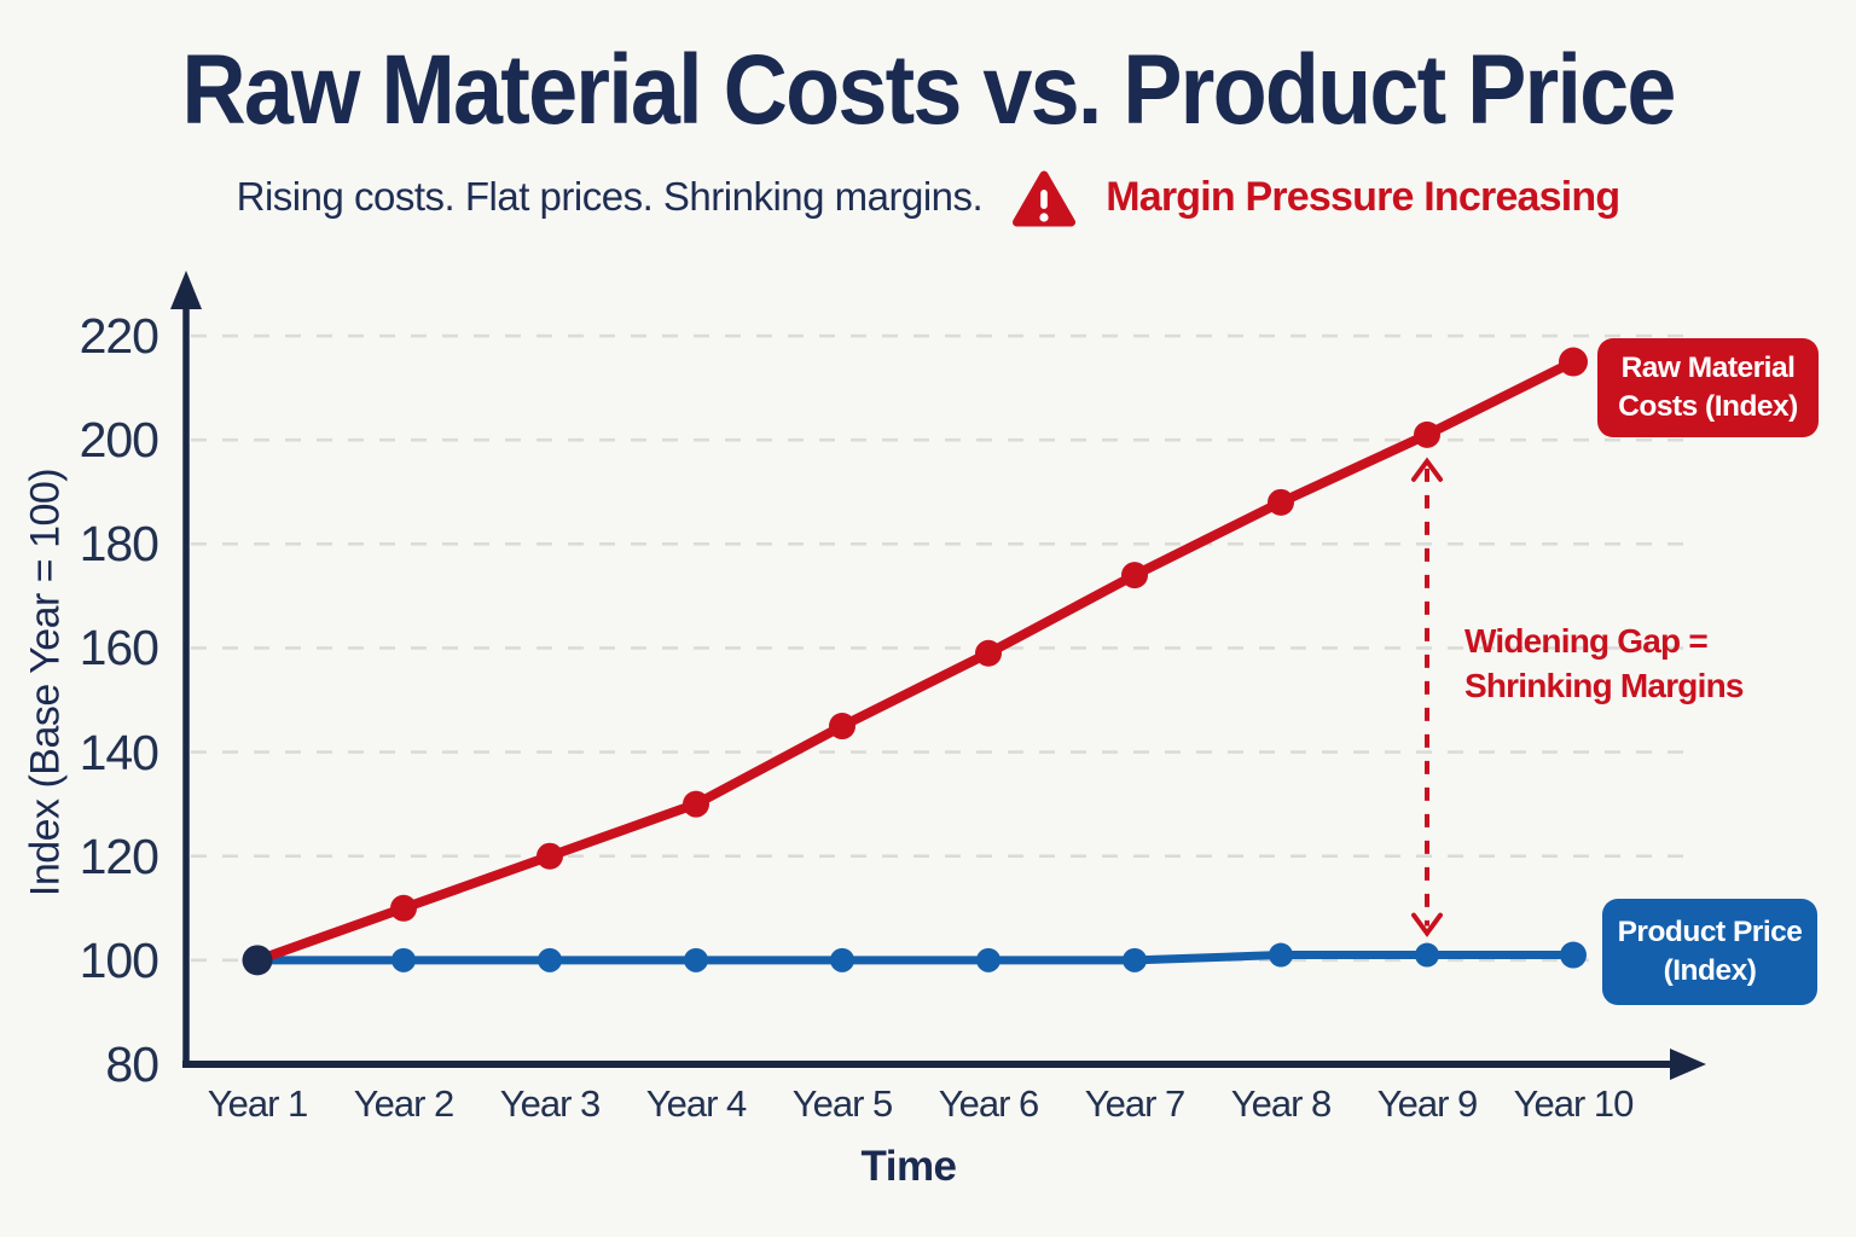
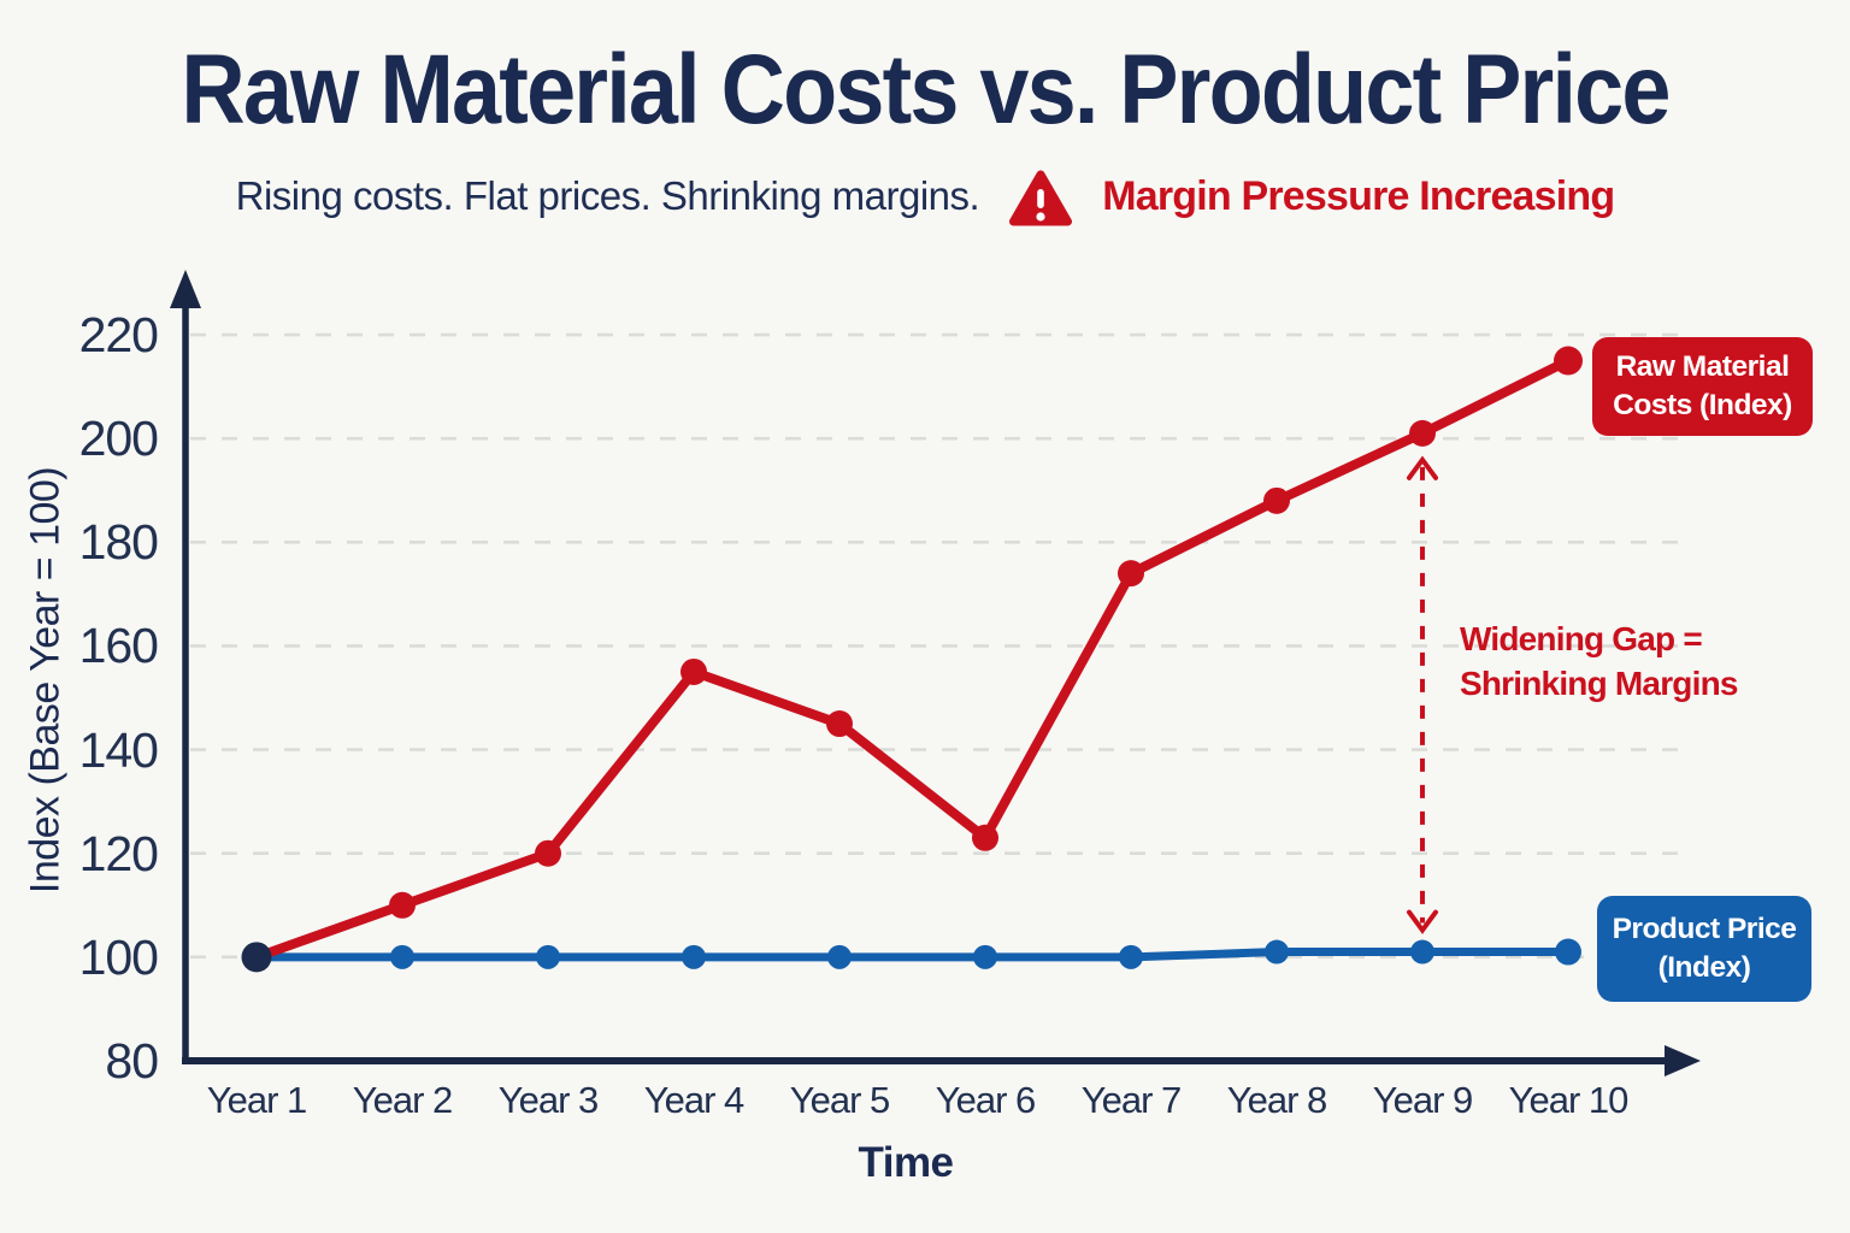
Raw Material Costs (Index)/Year 4: 130 -> 155
Raw Material Costs (Index)/Year 6: 159 -> 123
